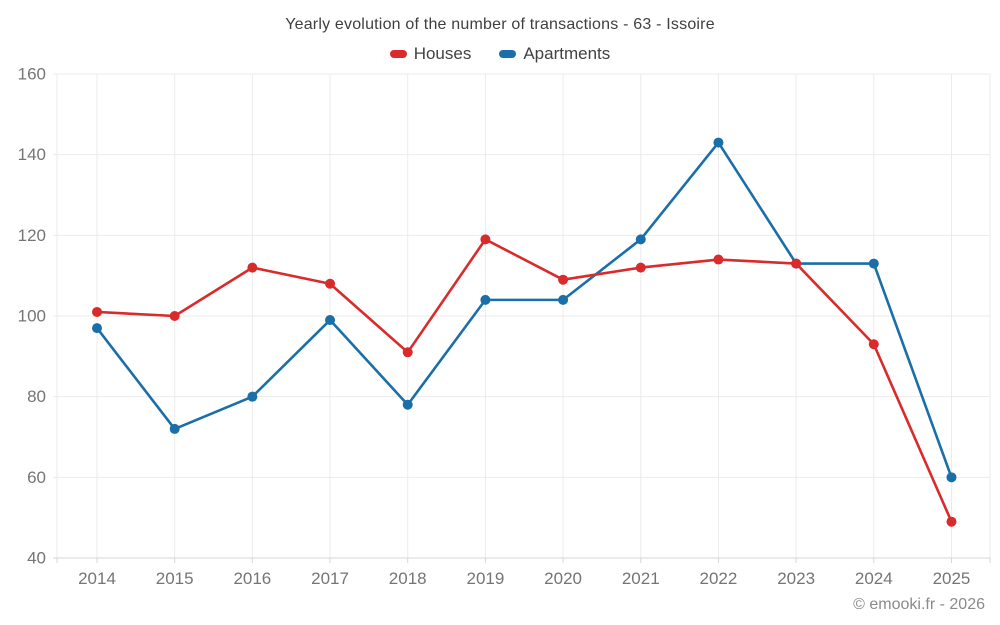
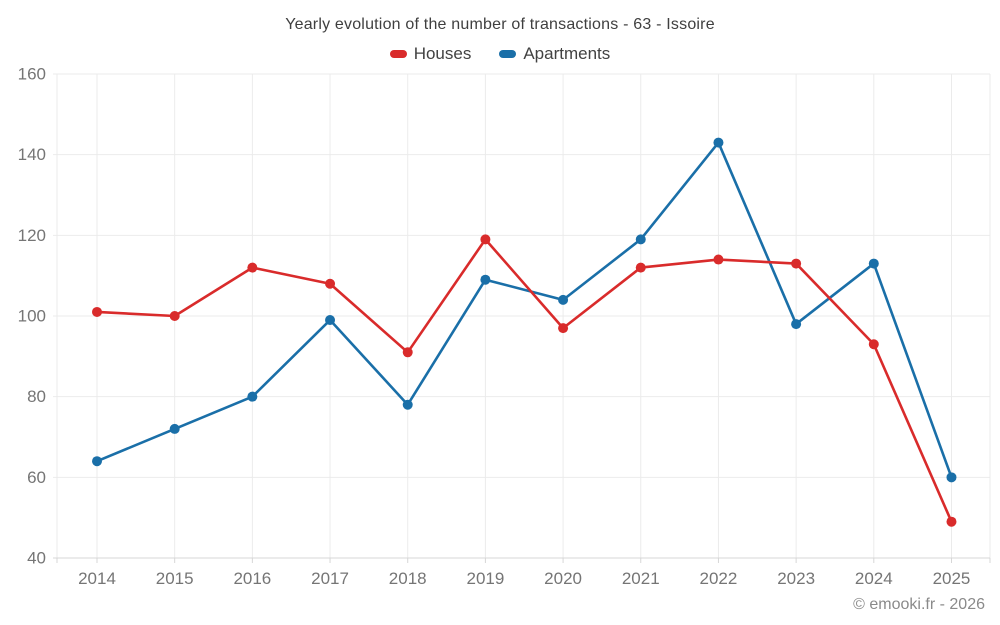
Apartments/2014: 97 -> 64
Apartments/2019: 104 -> 109
Houses/2020: 109 -> 97
Apartments/2023: 113 -> 98
